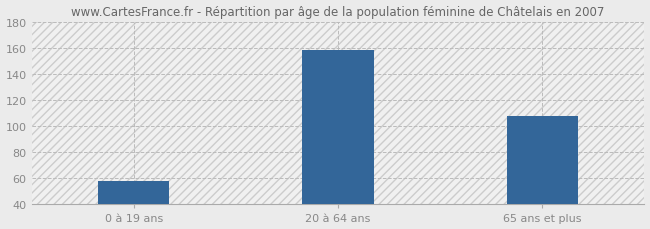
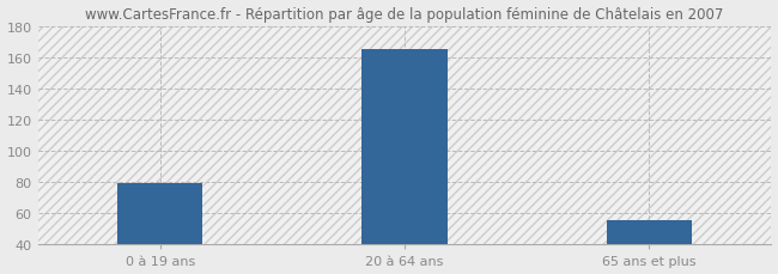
0 à 19 ans: 58 -> 79
20 à 64 ans: 158 -> 165
65 ans et plus: 108 -> 56
